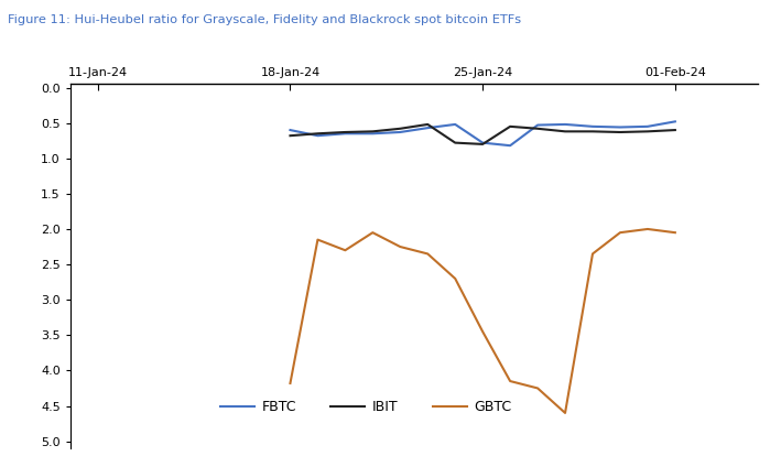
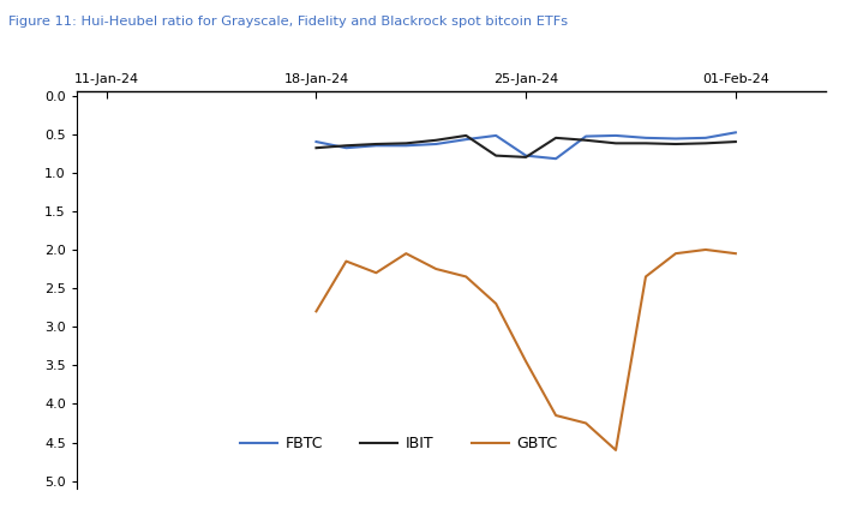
GBTC/18-Jan-24: 4.18 -> 2.80
